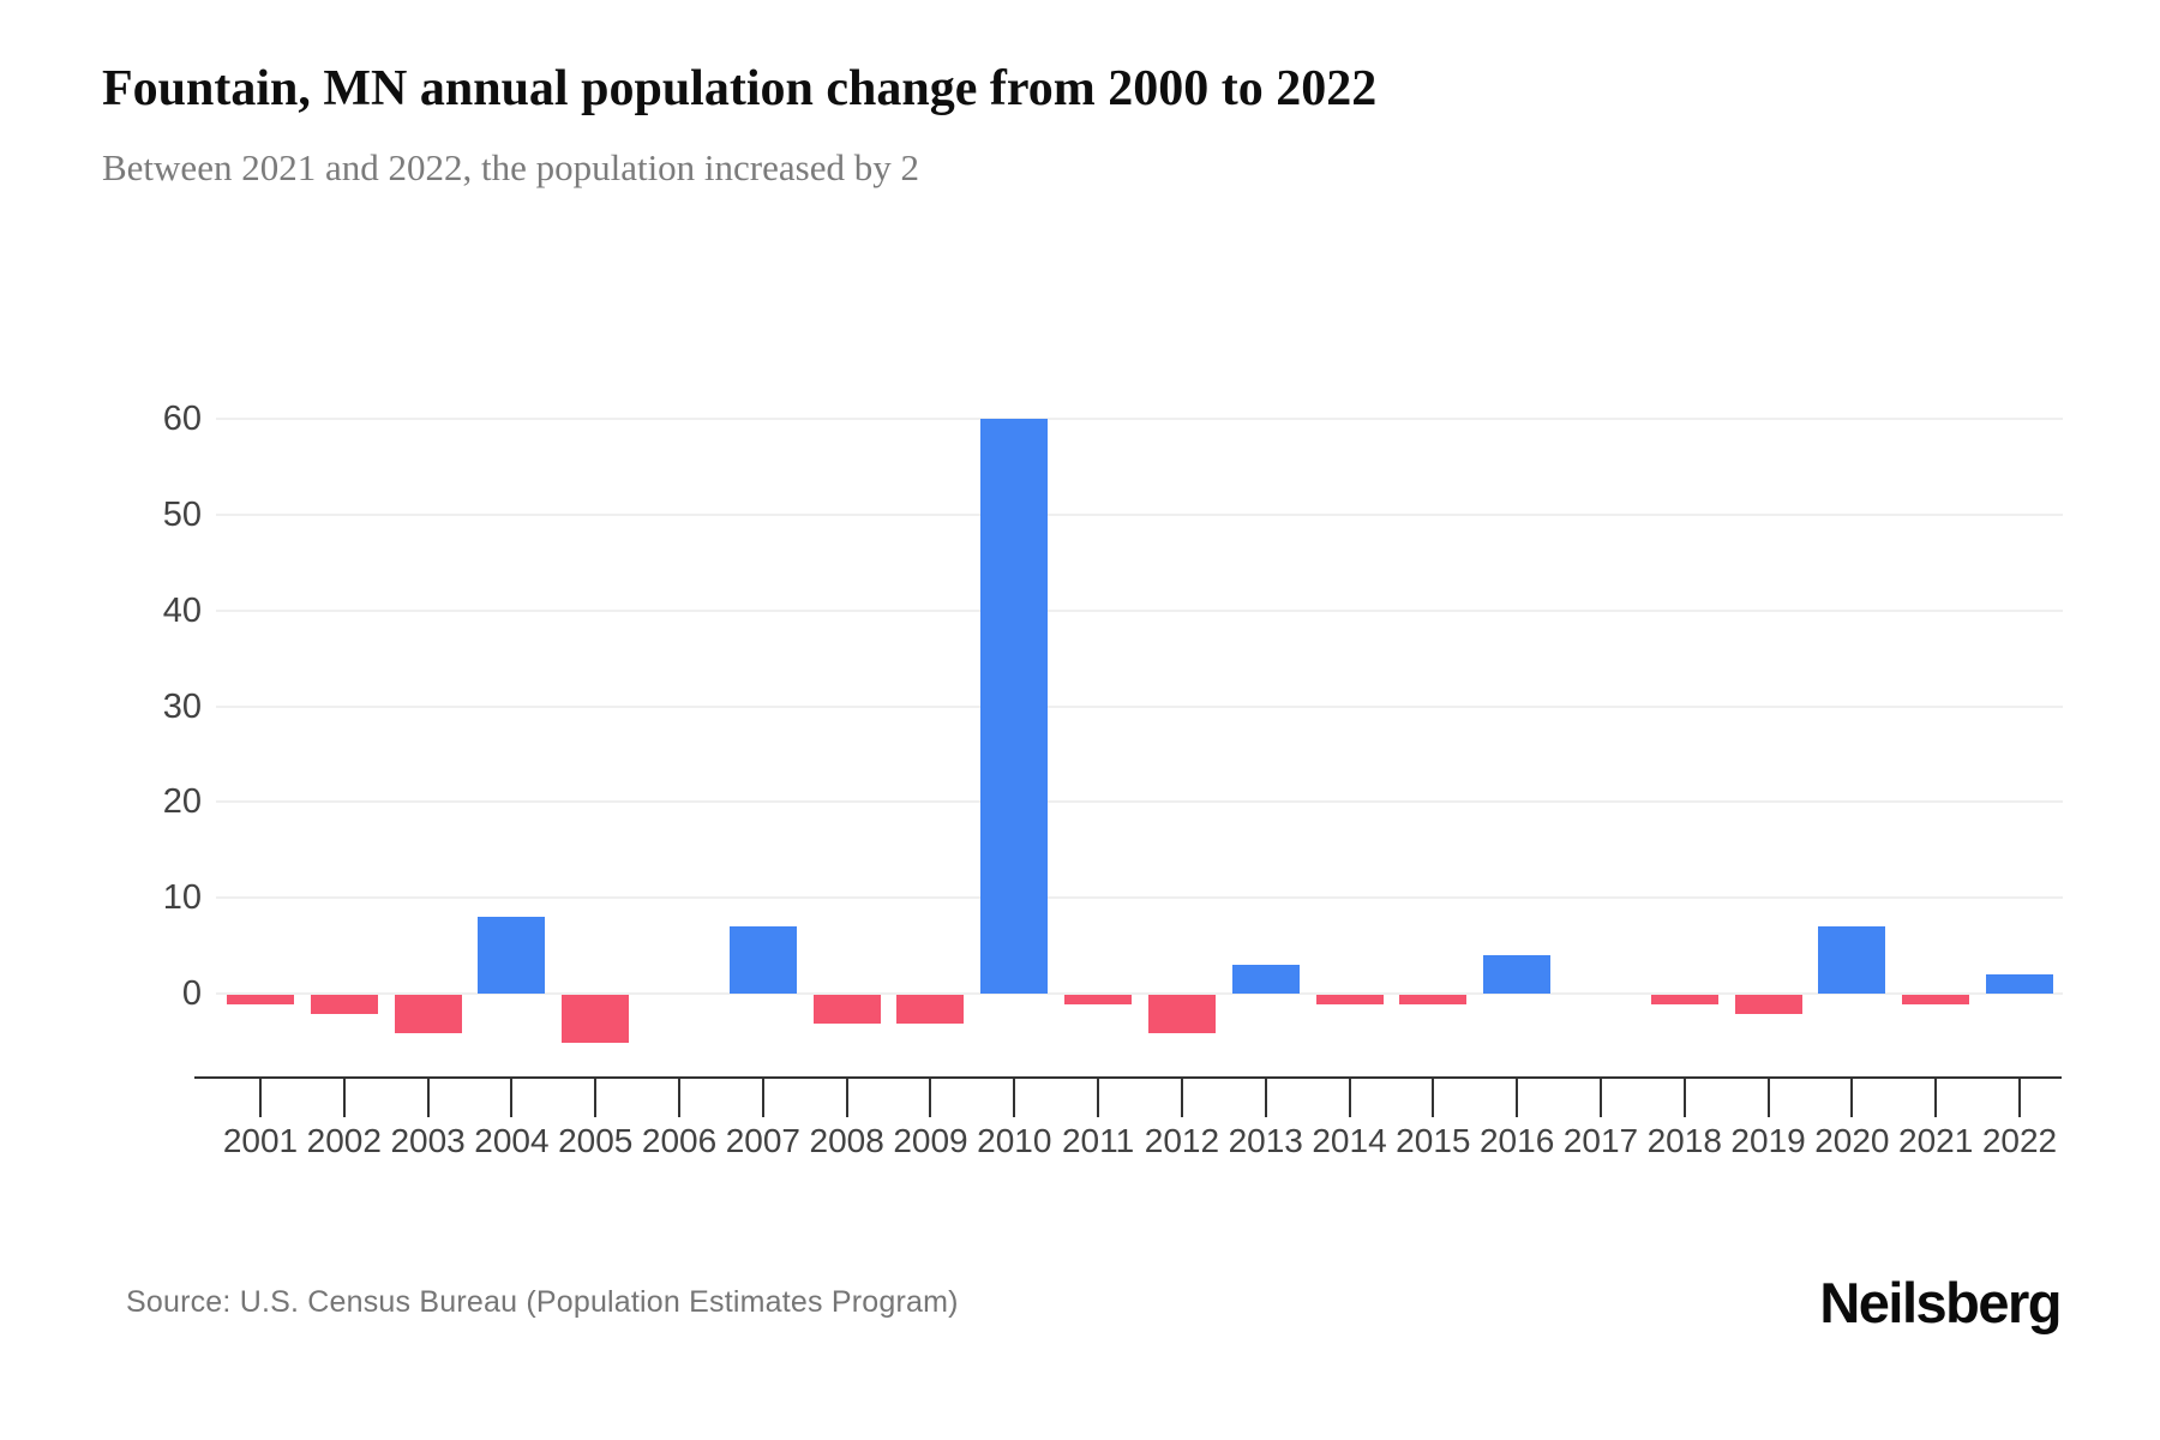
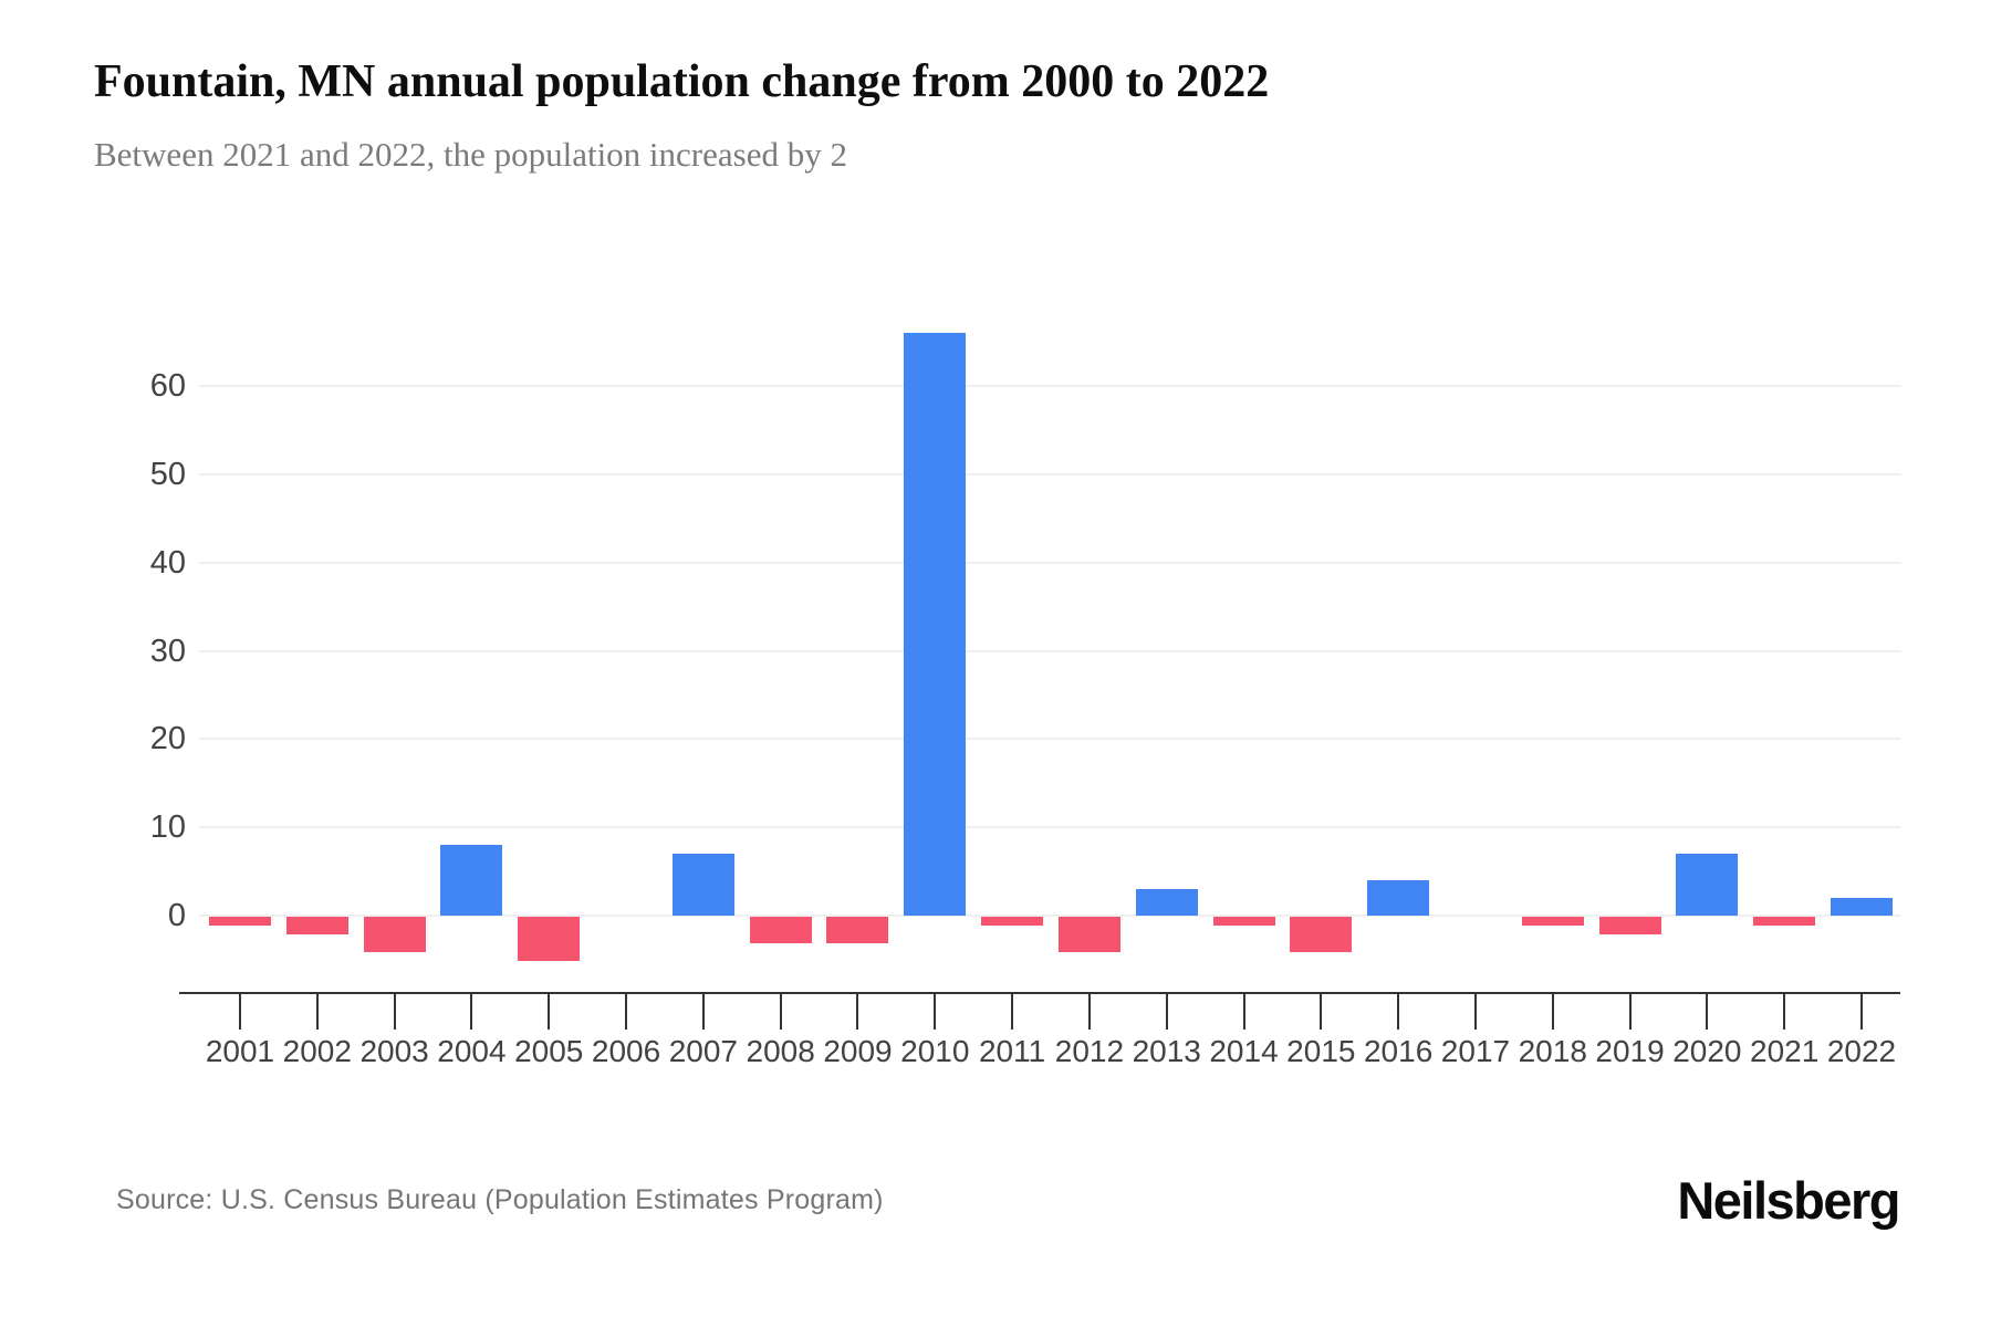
2010: 60 -> 66
2015: -1 -> -4
